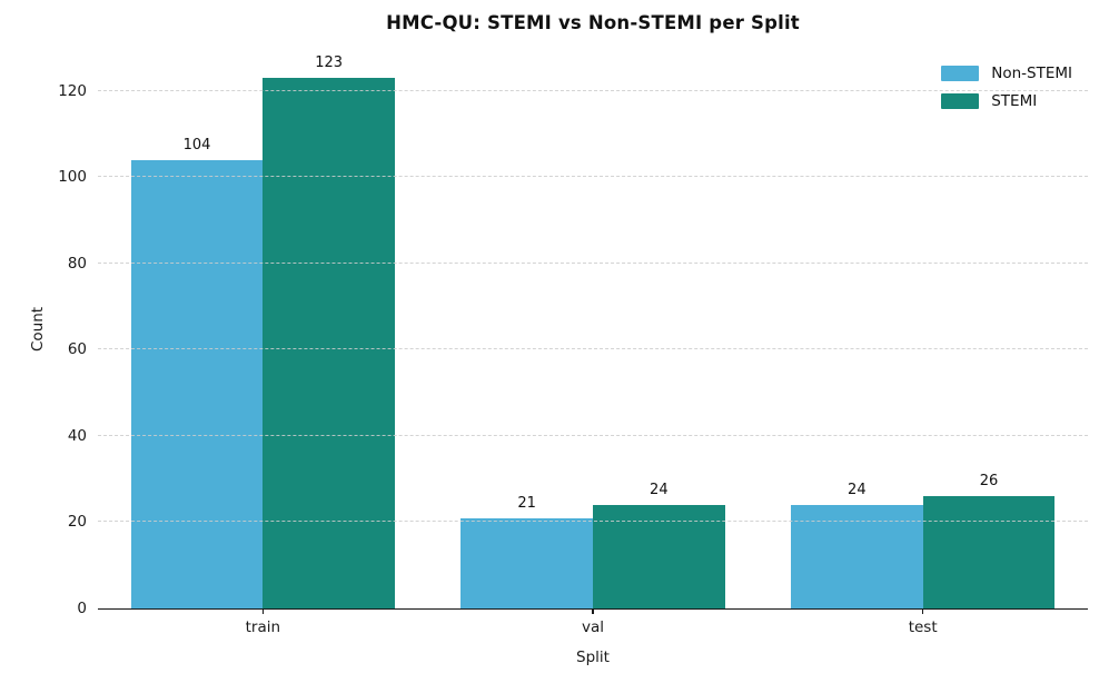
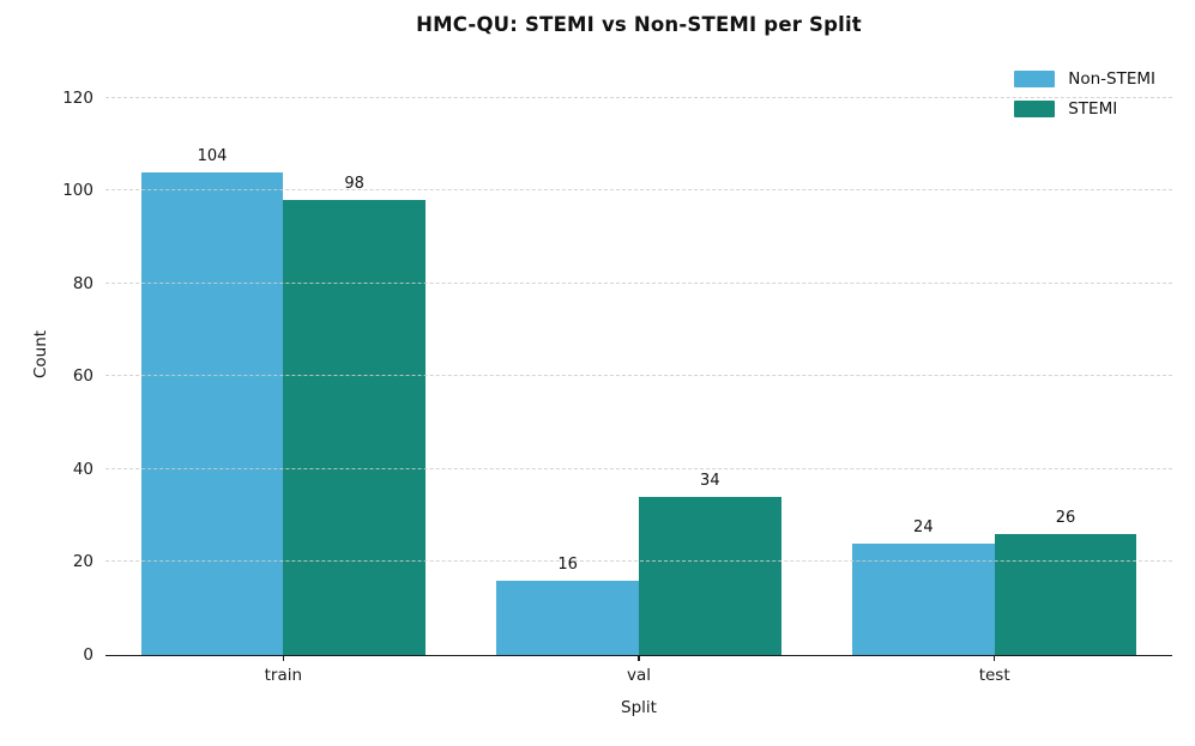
STEMI/train: 123 -> 98
Non-STEMI/val: 21 -> 16
STEMI/val: 24 -> 34
